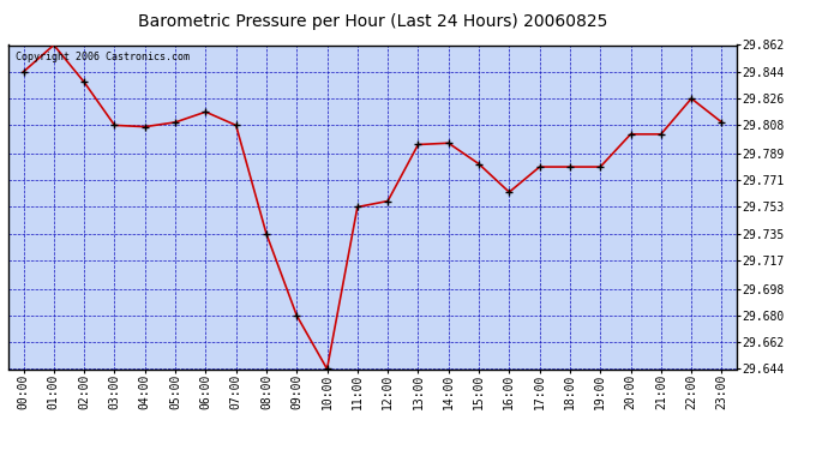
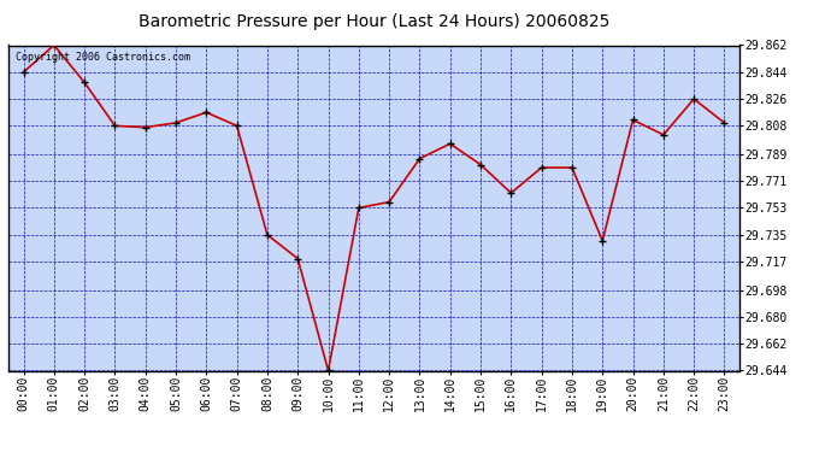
09:00: 29.680 -> 29.719
13:00: 29.795 -> 29.786
19:00: 29.780 -> 29.731
20:00: 29.802 -> 29.812
